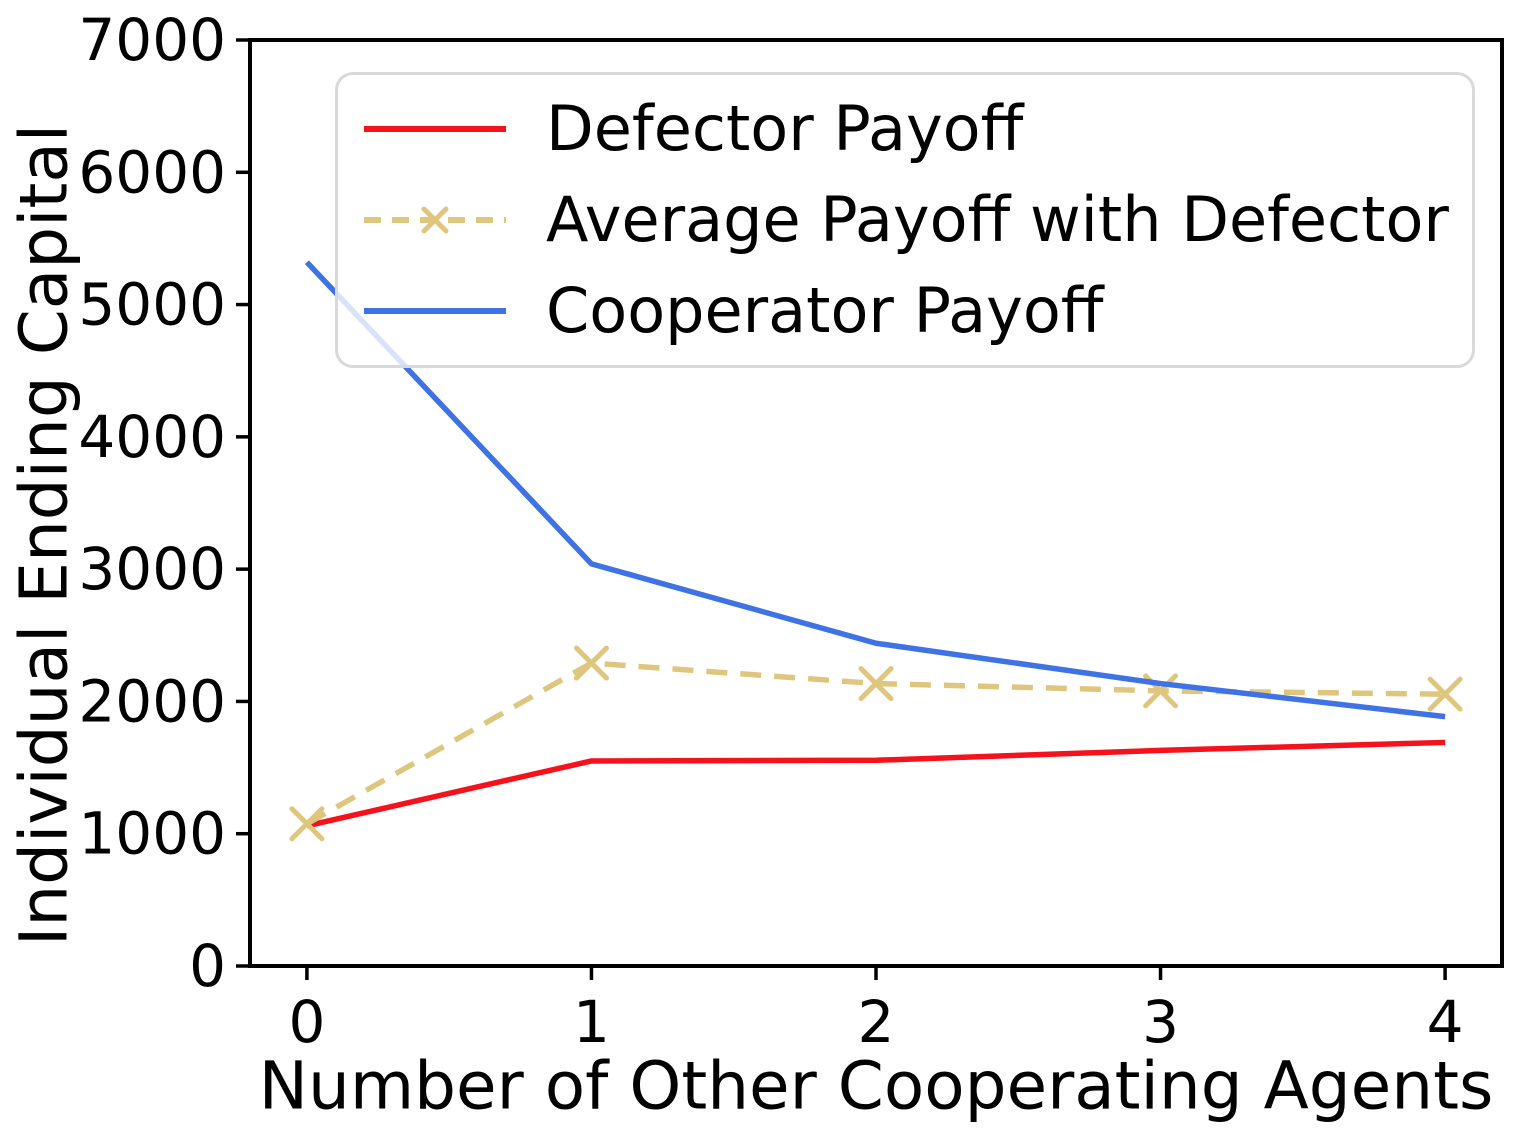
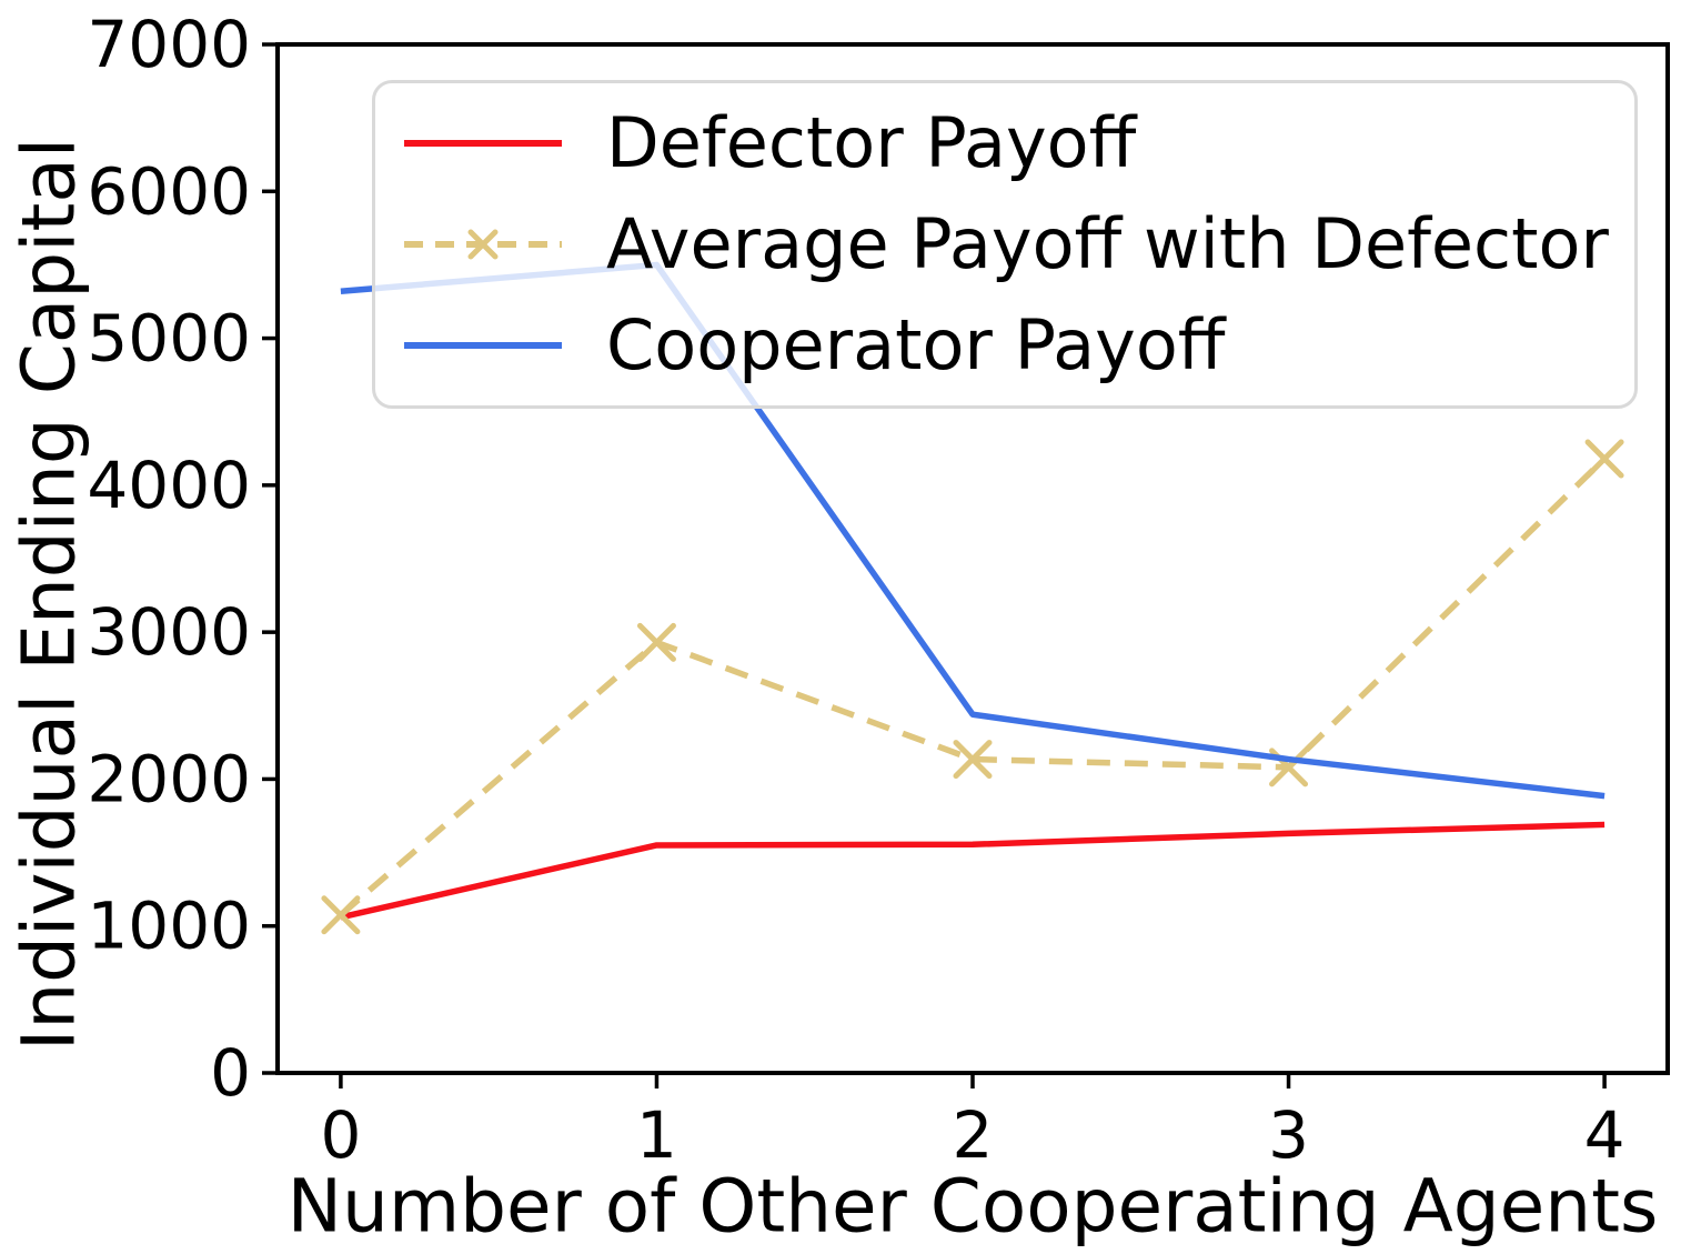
Average Payoff with Defector/1: 2290 -> 2930
Cooperator Payoff/1: 3040 -> 5500
Average Payoff with Defector/4: 2060 -> 4180
